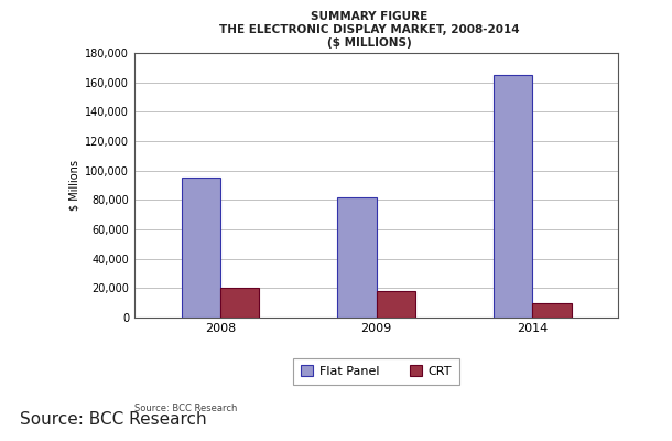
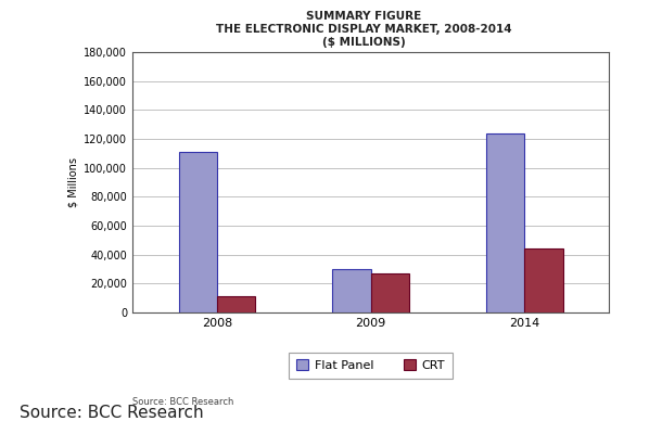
Flat Panel/2008: 95,000 -> 111,000
CRT/2008: 20,000 -> 11,000
Flat Panel/2009: 82,000 -> 30,000
CRT/2009: 18,000 -> 27,000
Flat Panel/2014: 165,000 -> 124,000
CRT/2014: 10,000 -> 44,000
